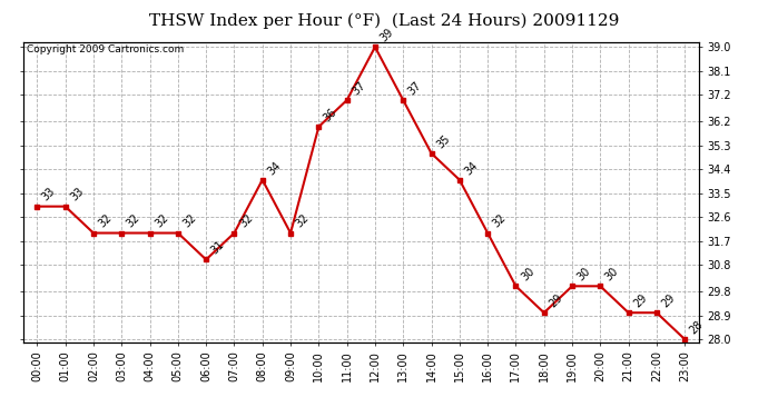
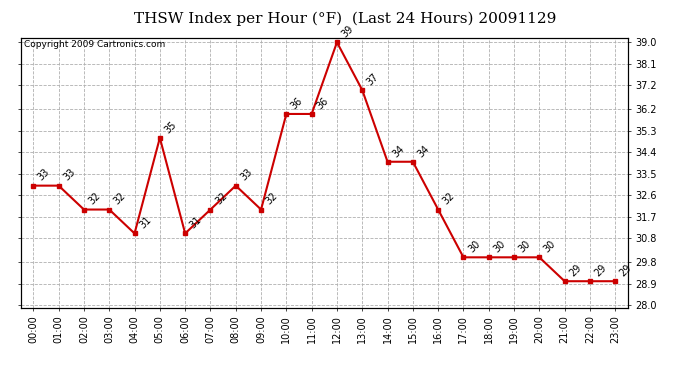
04:00: 32 -> 31
05:00: 32 -> 35
08:00: 34 -> 33
11:00: 37 -> 36
14:00: 35 -> 34
18:00: 29 -> 30
23:00: 28 -> 29
